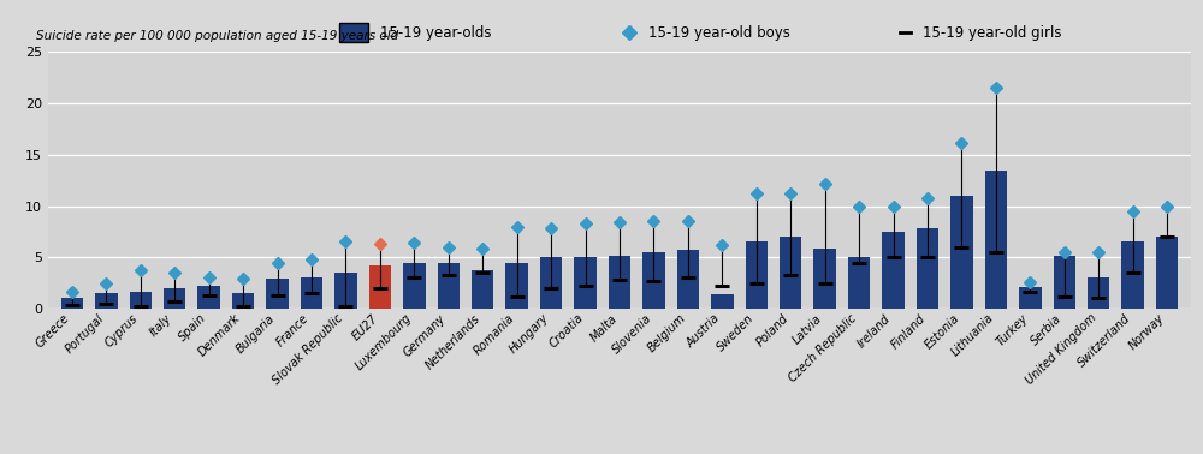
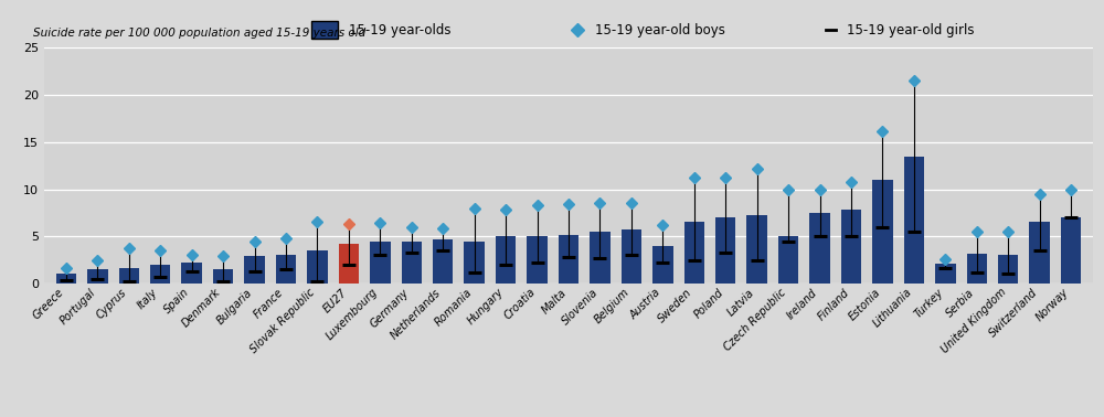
Netherlands: 3.8 -> 4.7
Austria: 1.4 -> 4.0
Latvia: 5.8 -> 7.2
Serbia: 5.2 -> 3.2
